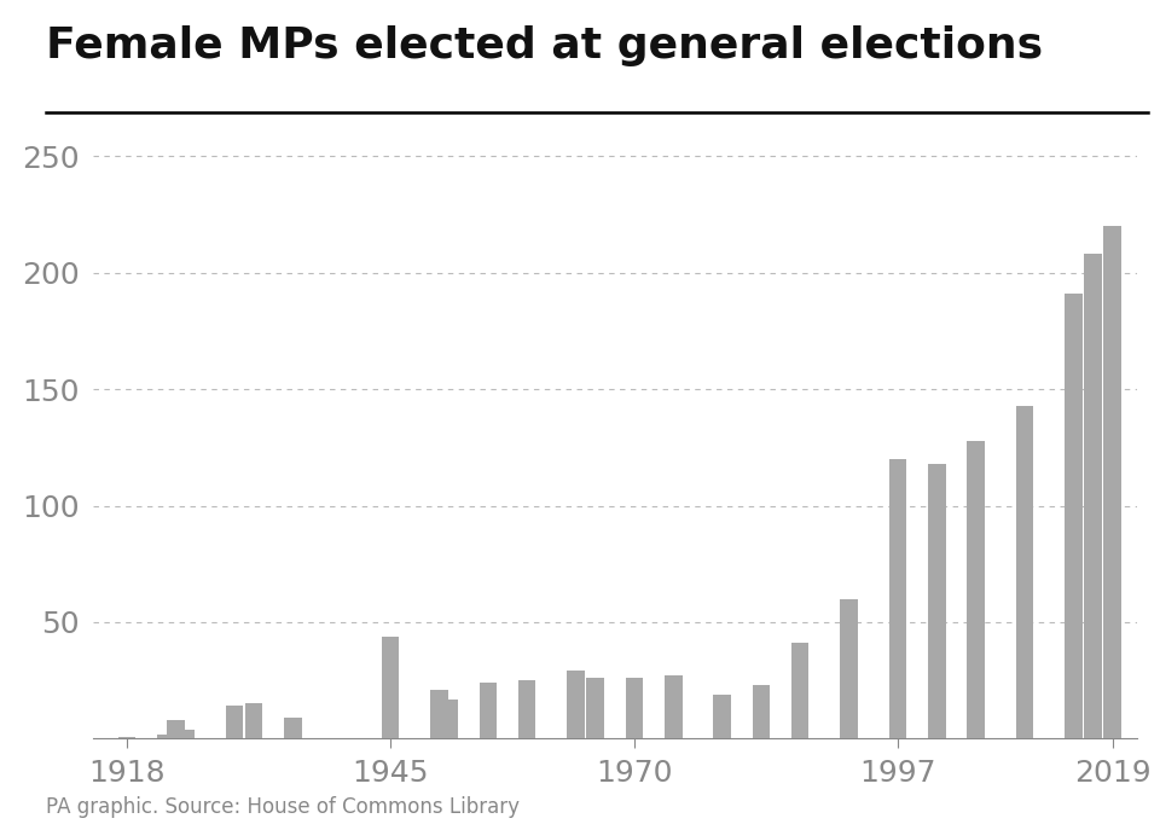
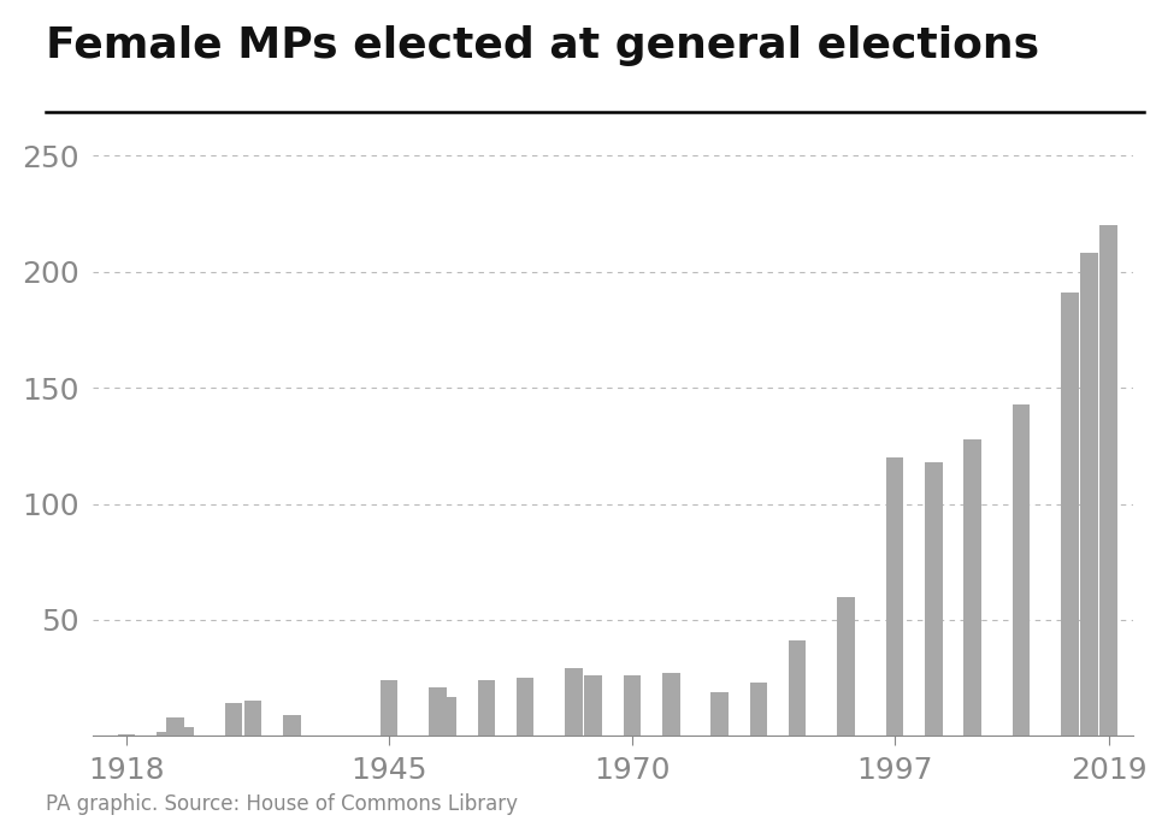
1945: 44 -> 24
